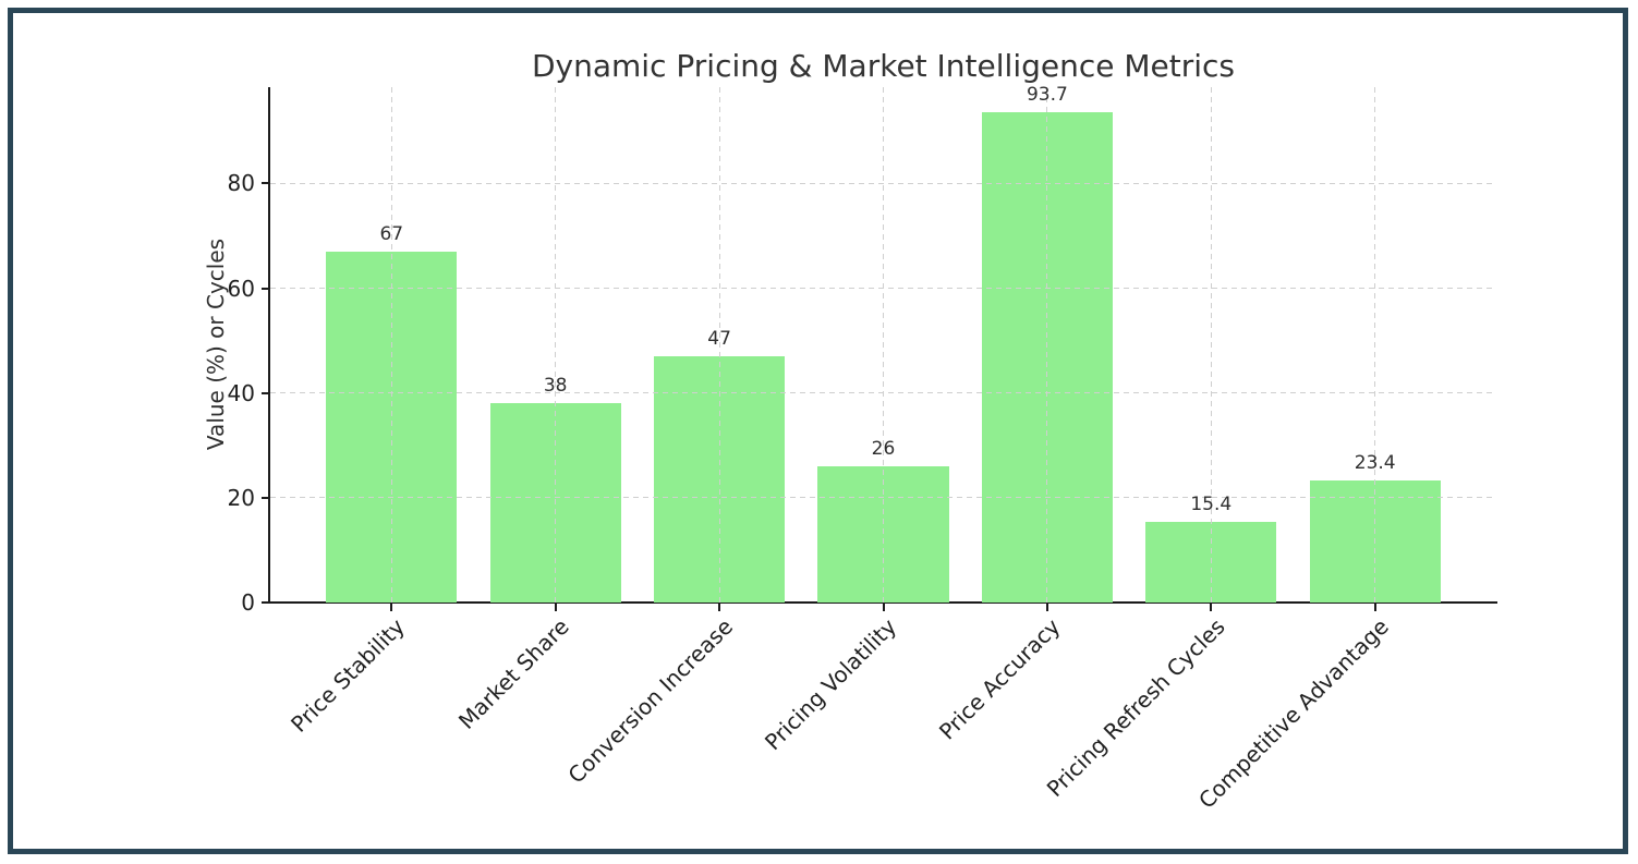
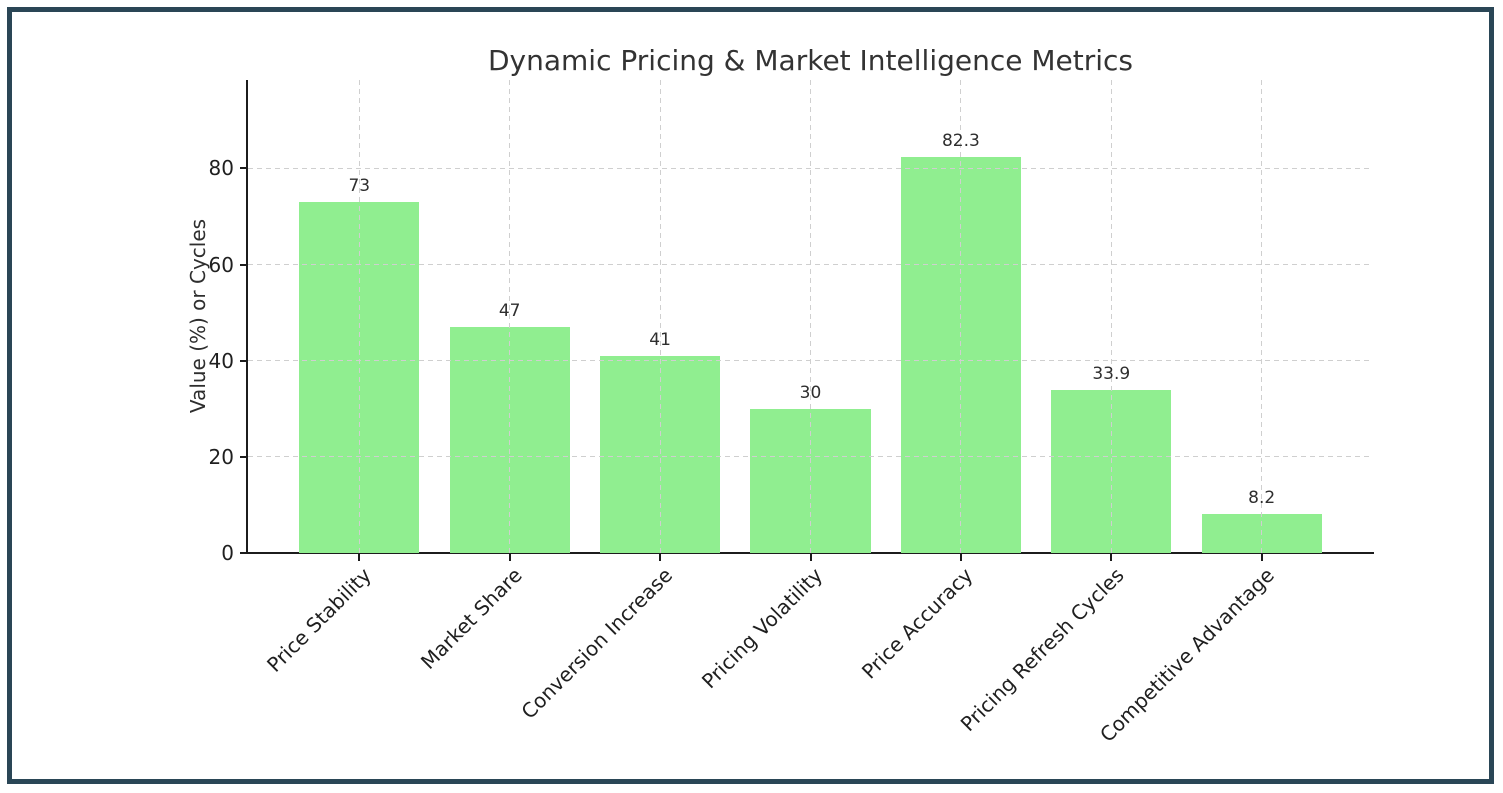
Price Stability: 67 -> 73
Market Share: 38 -> 47
Conversion Increase: 47 -> 41
Pricing Volatility: 26 -> 30
Price Accuracy: 93.7 -> 82.3
Pricing Refresh Cycles: 15.4 -> 33.9
Competitive Advantage: 23.4 -> 8.2
